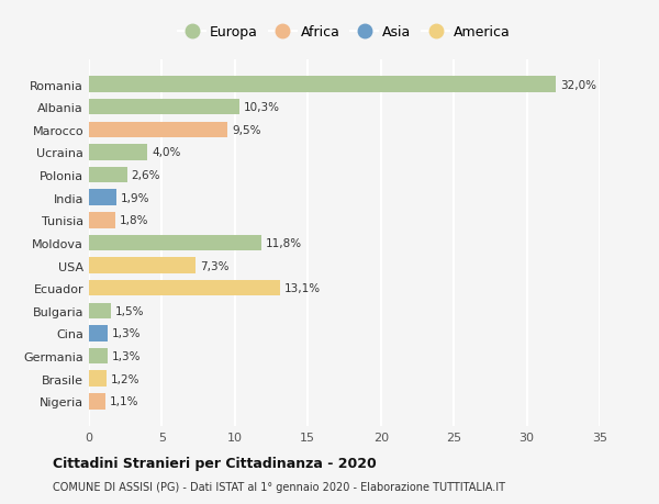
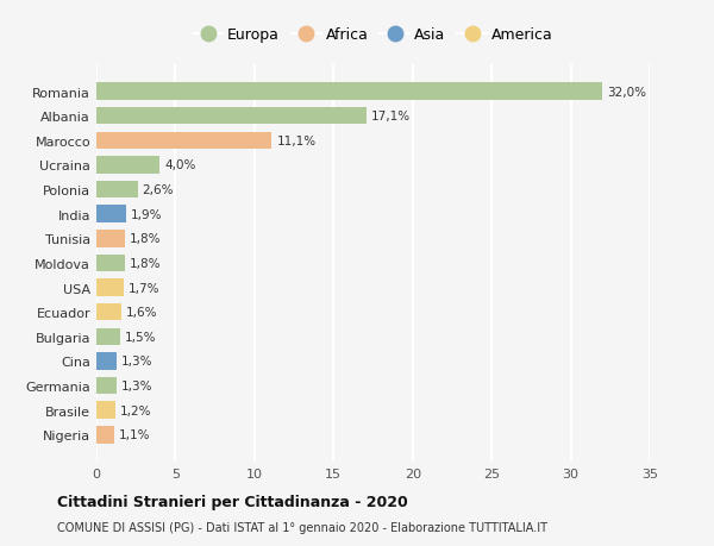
Albania: 10,3% -> 17,1%
Marocco: 9,5% -> 11,1%
Moldova: 11,8% -> 1,8%
USA: 7,3% -> 1,7%
Ecuador: 13,1% -> 1,6%
